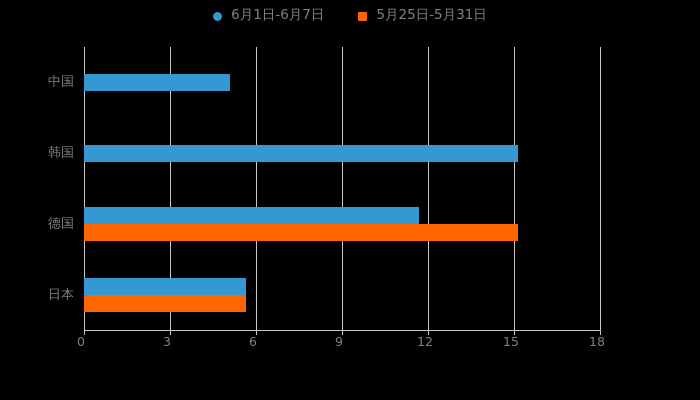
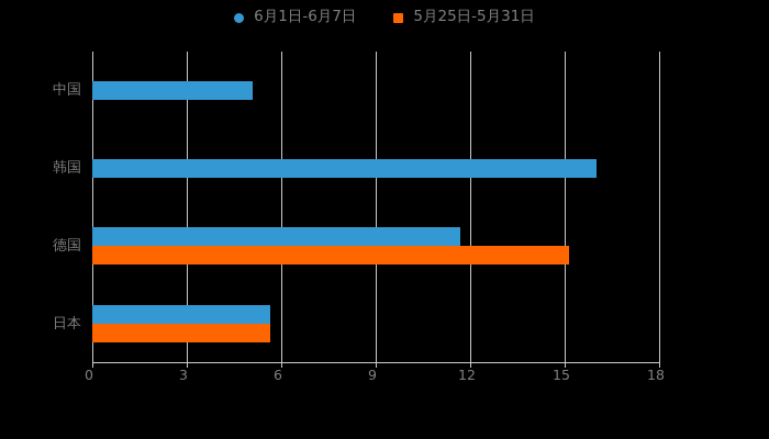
6月1日-6月7日/韩国: 15.2 -> 16.0
